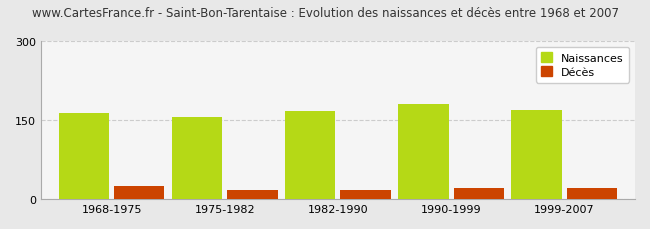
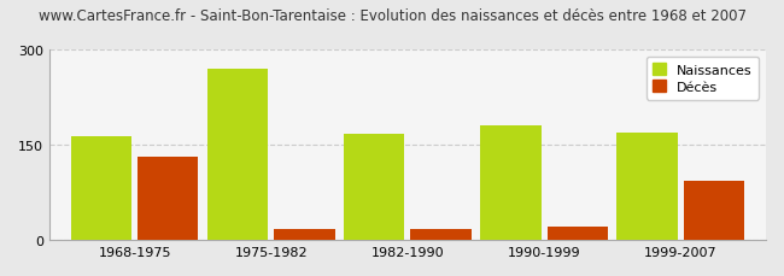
Décès/1968-1975: 25 -> 132
Naissances/1975-1982: 155 -> 270
Décès/1999-2007: 22 -> 94
